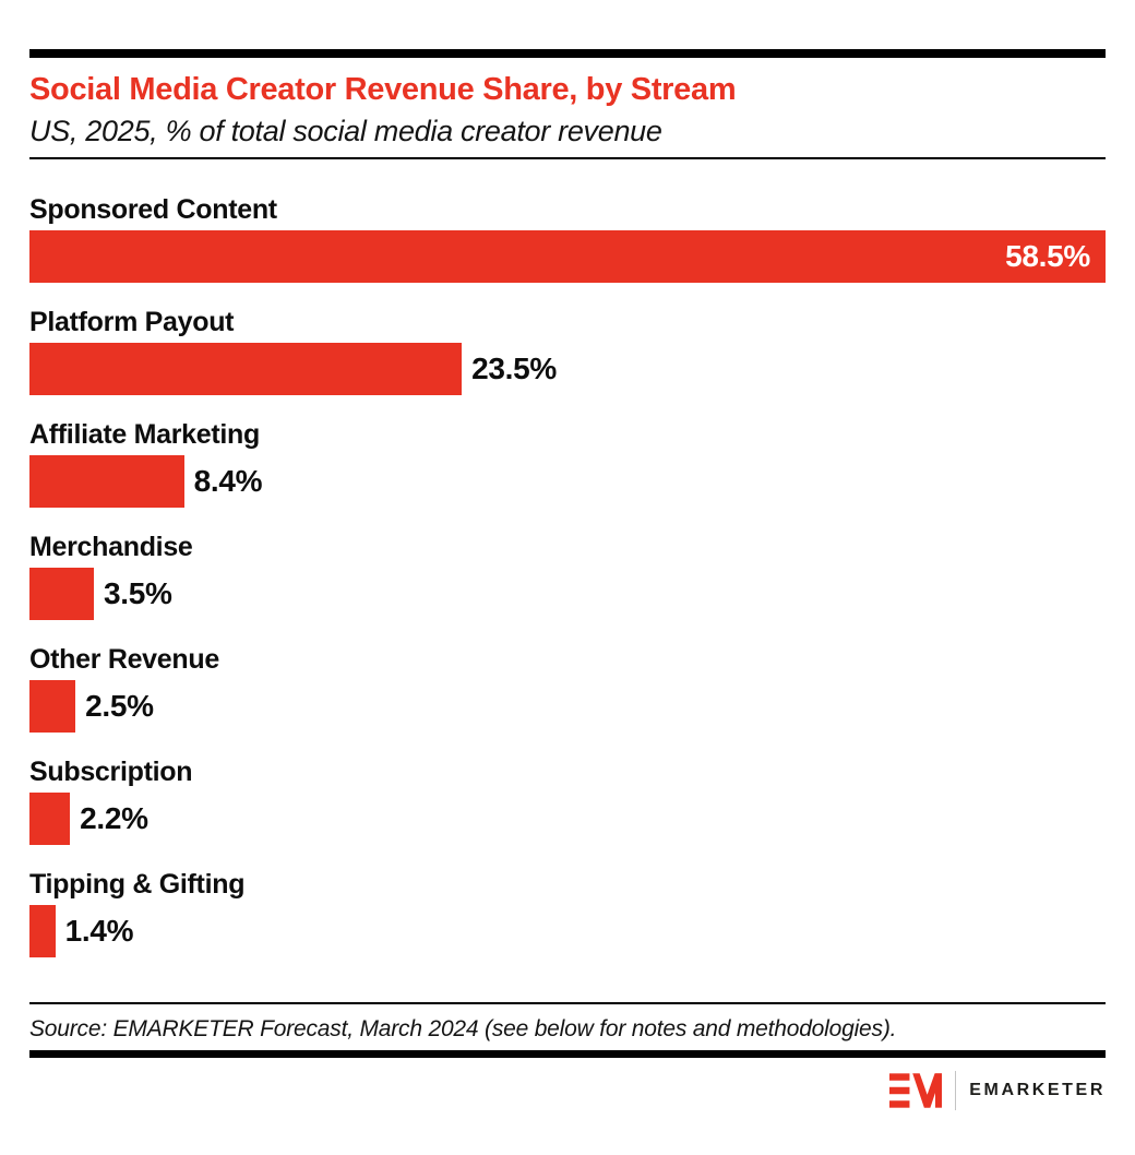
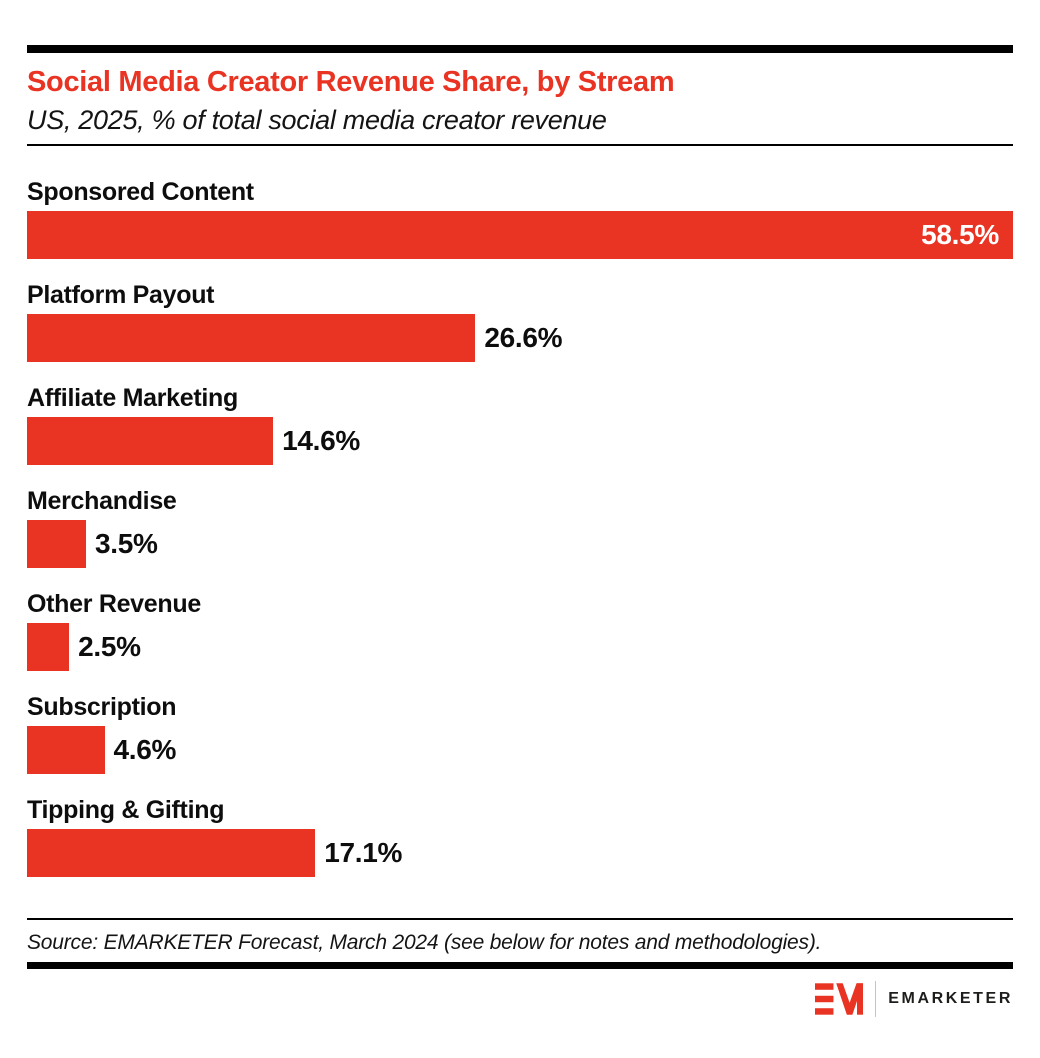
Platform Payout: 23.5% -> 26.6%
Affiliate Marketing: 8.4% -> 14.6%
Subscription: 2.2% -> 4.6%
Tipping & Gifting: 1.4% -> 17.1%
